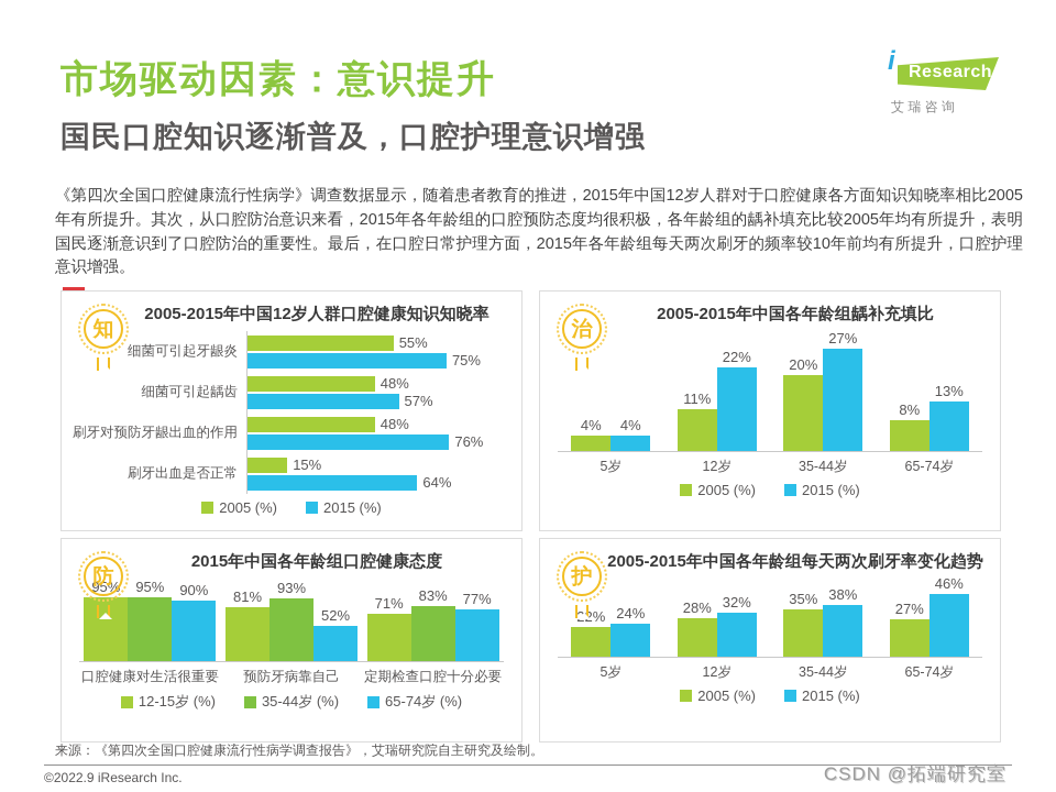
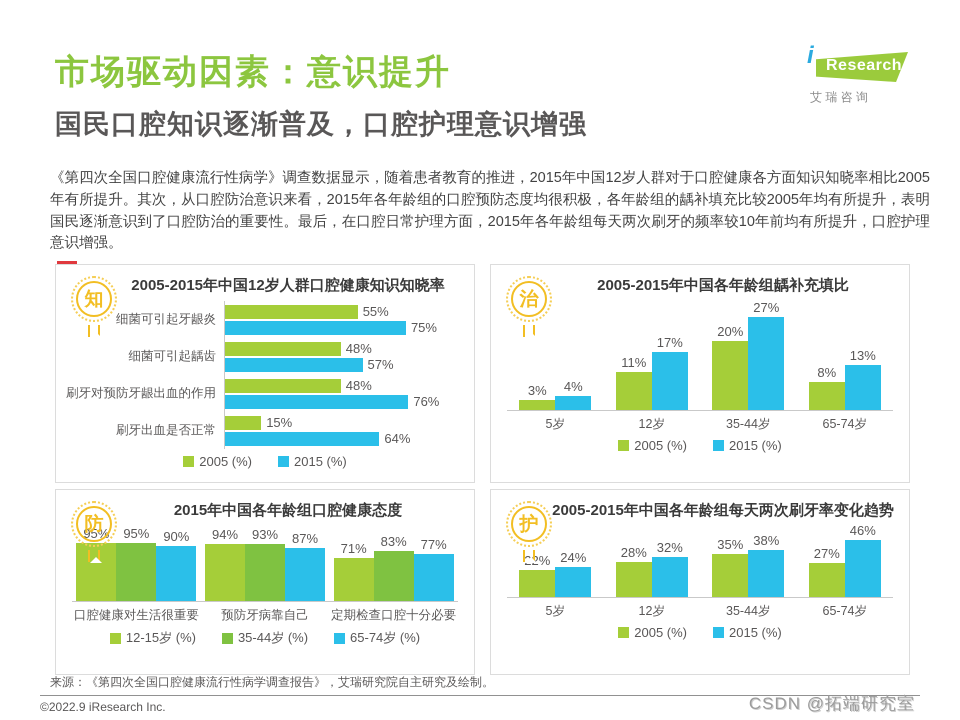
2005-2015年中国各年龄组龋补充填比/2005 (%)/5岁: 4% -> 3%
2005-2015年中国各年龄组龋补充填比/2015 (%)/12岁: 22% -> 17%
2015年中国各年龄组口腔健康态度/12-15岁 (%)/预防牙病靠自己: 81% -> 94%
2015年中国各年龄组口腔健康态度/65-74岁 (%)/预防牙病靠自己: 52% -> 87%
